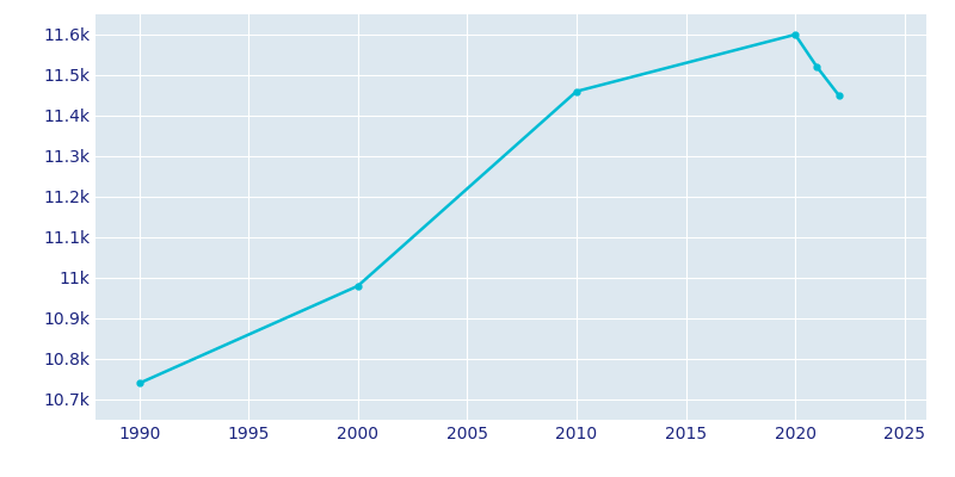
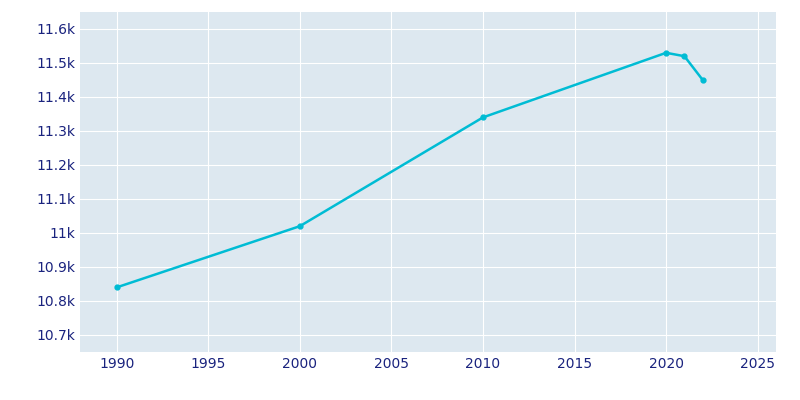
1990: 10.74k -> 10.84k
2000: 10.98k -> 11.02k
2010: 11.46k -> 11.34k
2020: 11.60k -> 11.53k
